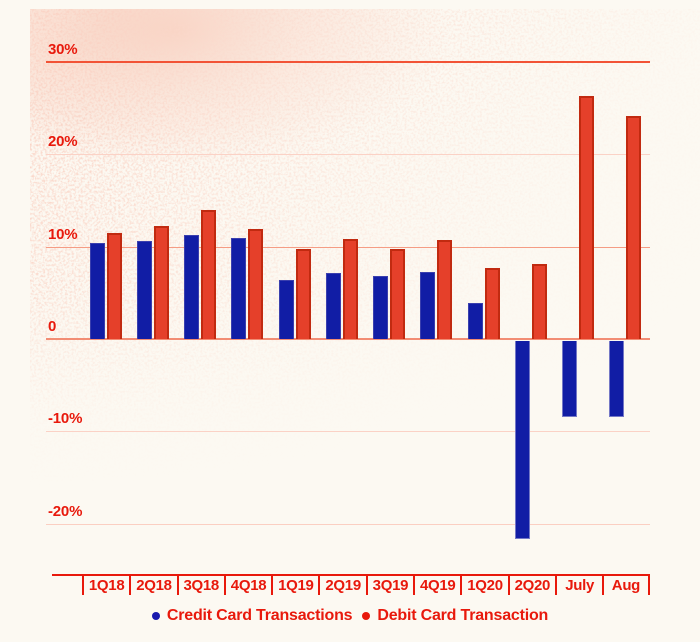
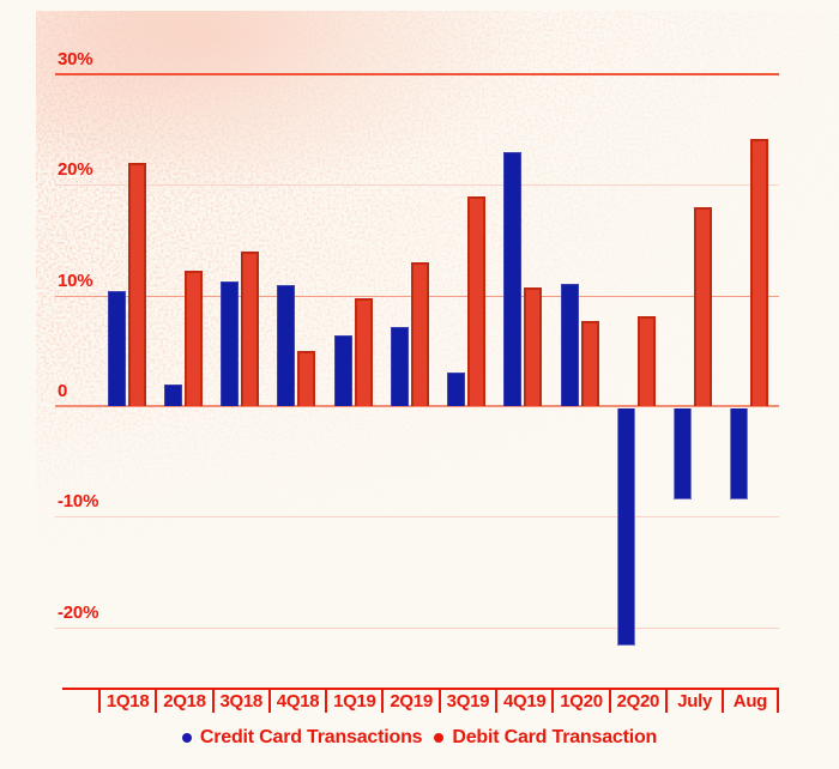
Debit Card Transaction/1Q18: 12% -> 22%
Credit Card Transactions/2Q18: 11% -> 2%
Debit Card Transaction/4Q18: 12% -> 5%
Debit Card Transaction/2Q19: 11% -> 13%
Credit Card Transactions/3Q19: 7% -> 3%
Debit Card Transaction/3Q19: 10% -> 19%
Credit Card Transactions/4Q19: 7% -> 23%
Credit Card Transactions/1Q20: 4% -> 11%
Debit Card Transaction/July: 26% -> 18%
